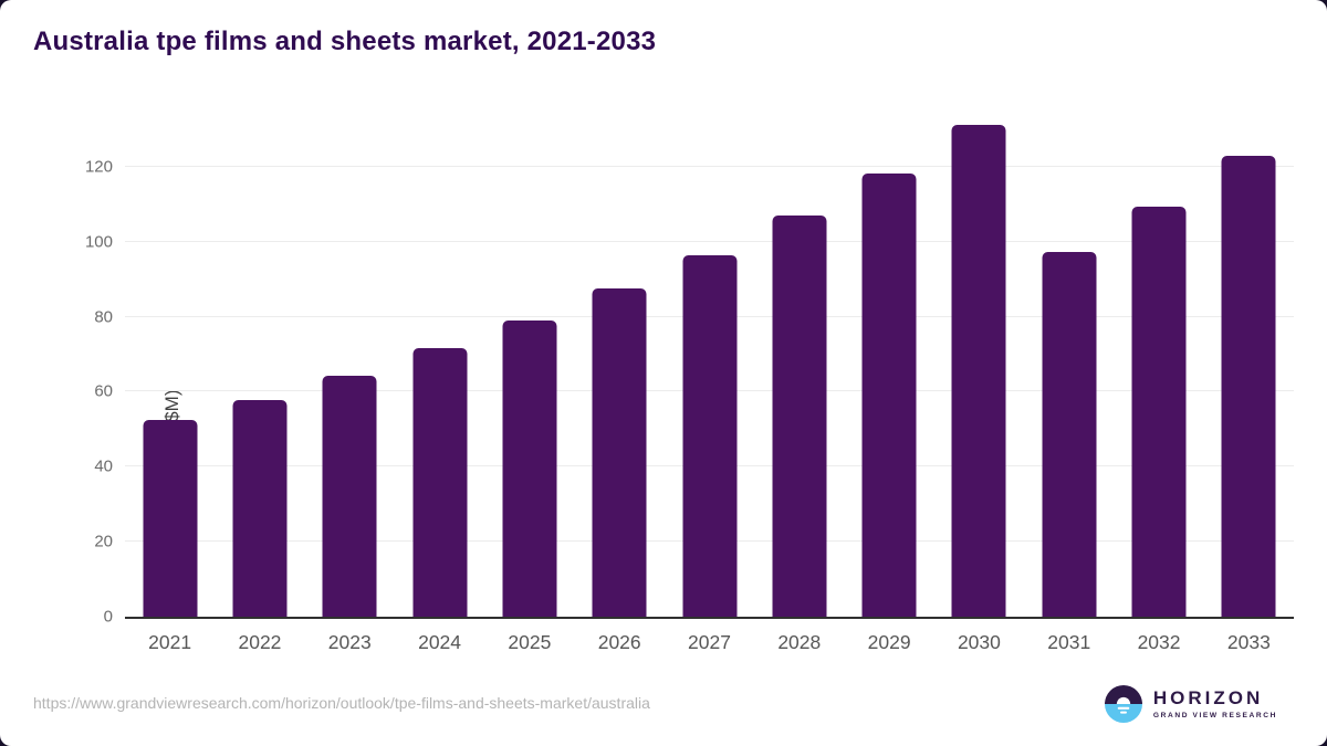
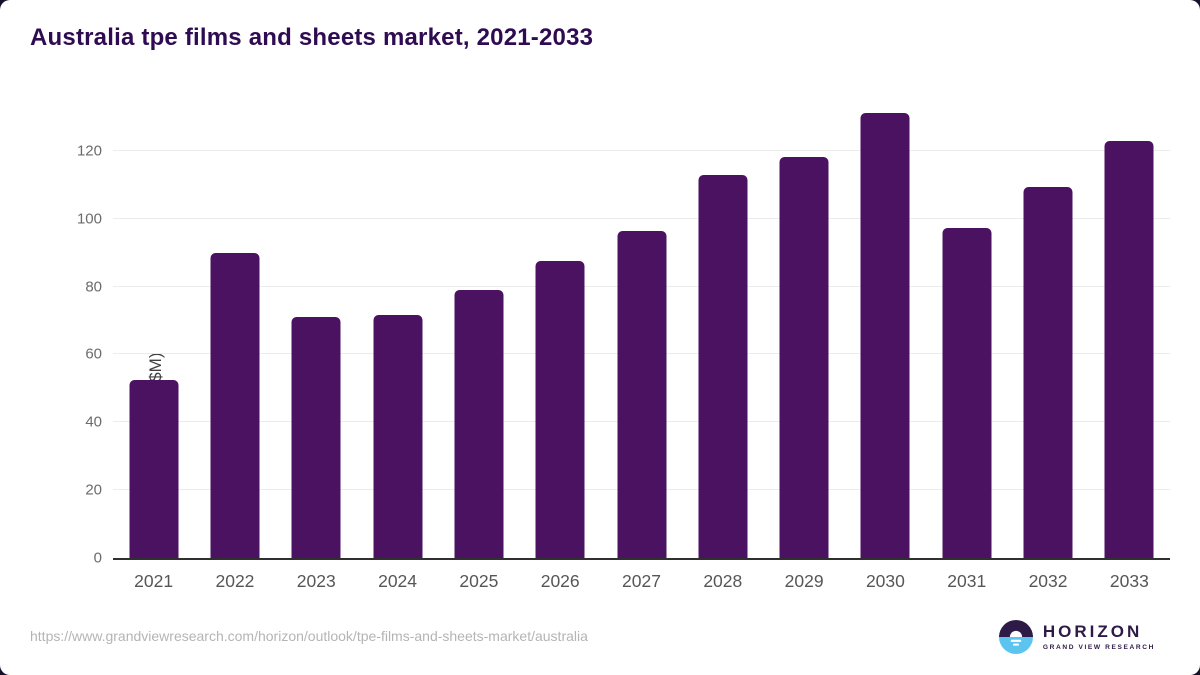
2022: 58 -> 90
2023: 64 -> 71
2028: 107 -> 113
